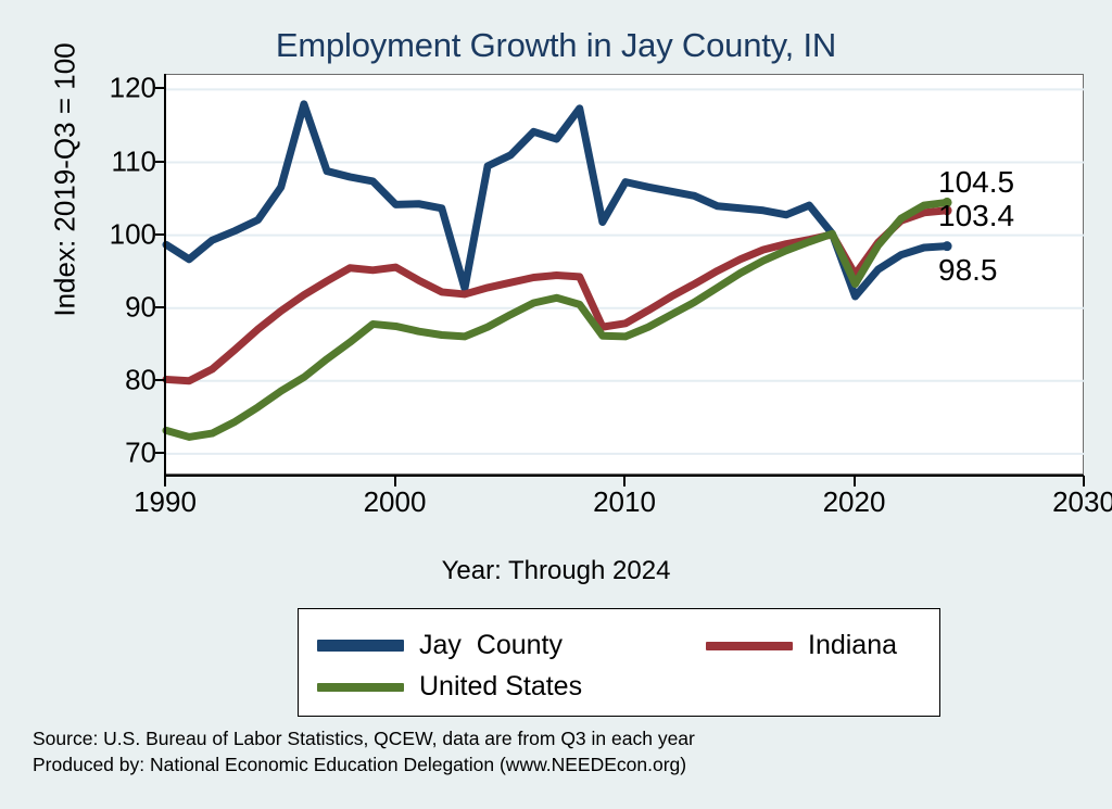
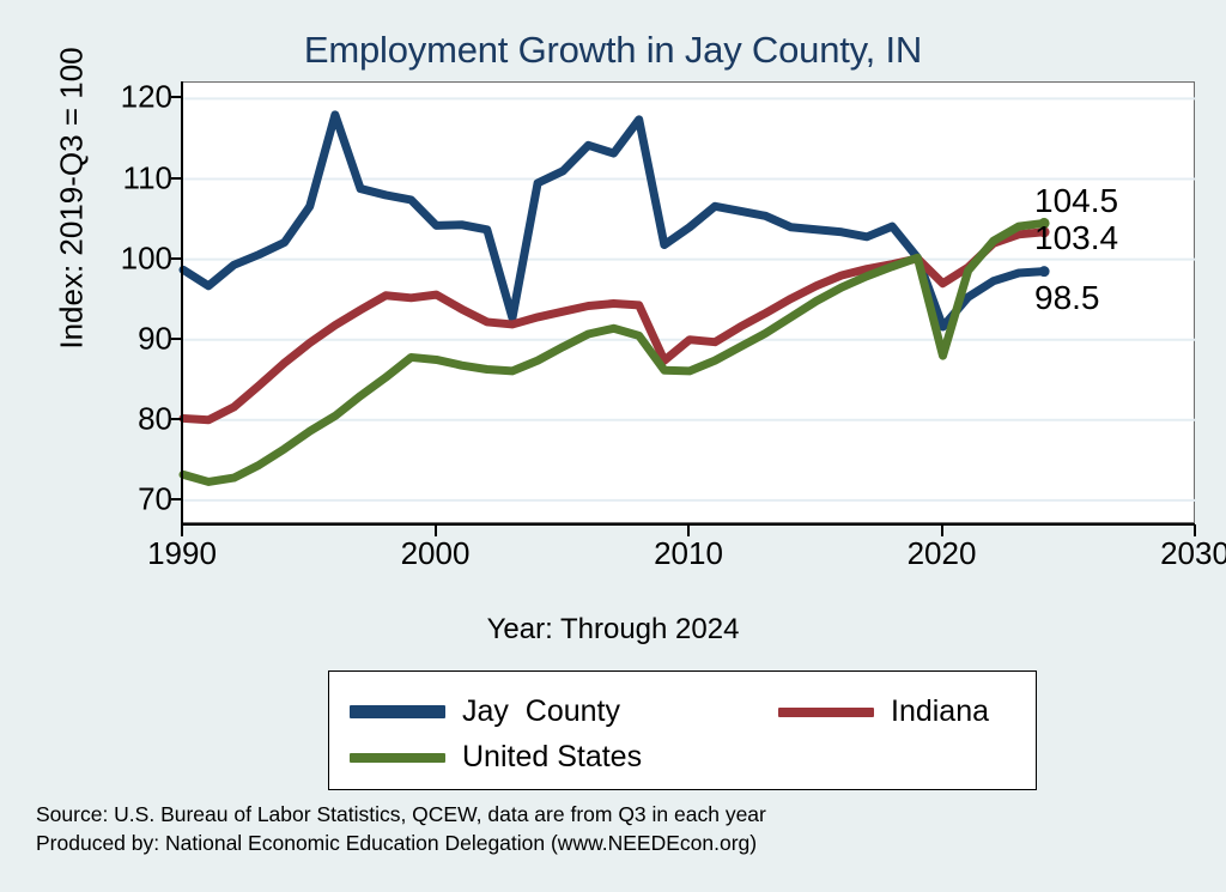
Jay County/2010: 107 -> 104
Indiana/2010: 88 -> 90
Indiana/2020: 95 -> 97
United States/2020: 93 -> 88
